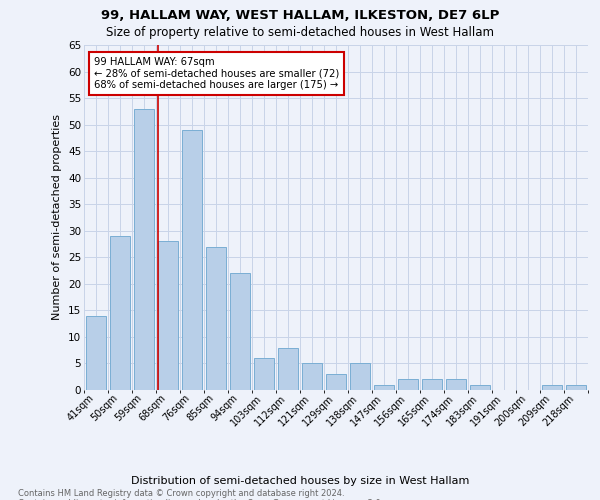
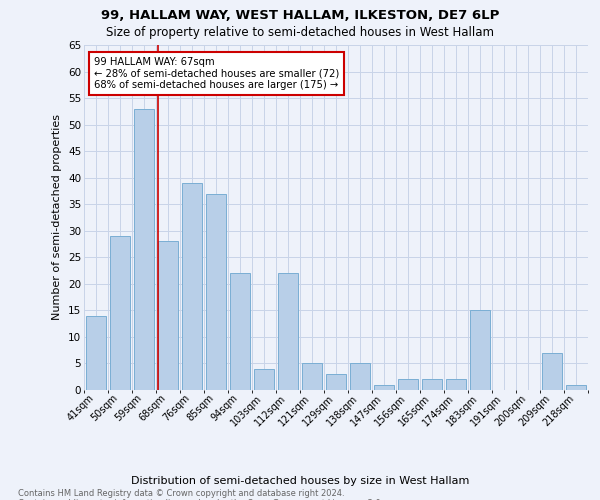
76sqm: 49 -> 39
85sqm: 27 -> 37
103sqm: 6 -> 4
112sqm: 8 -> 22
183sqm: 1 -> 15
209sqm: 1 -> 7
